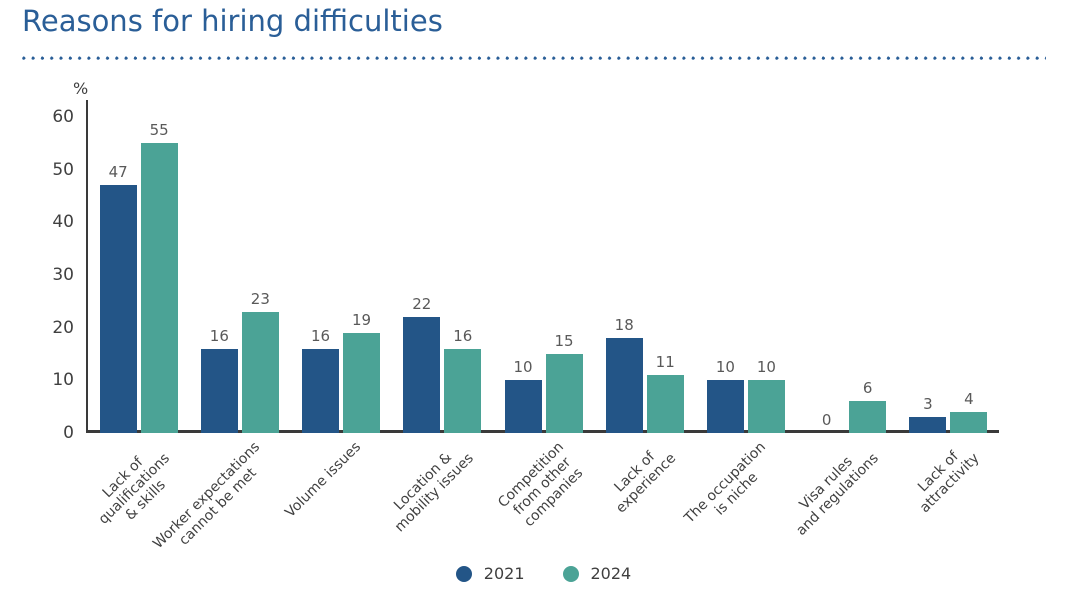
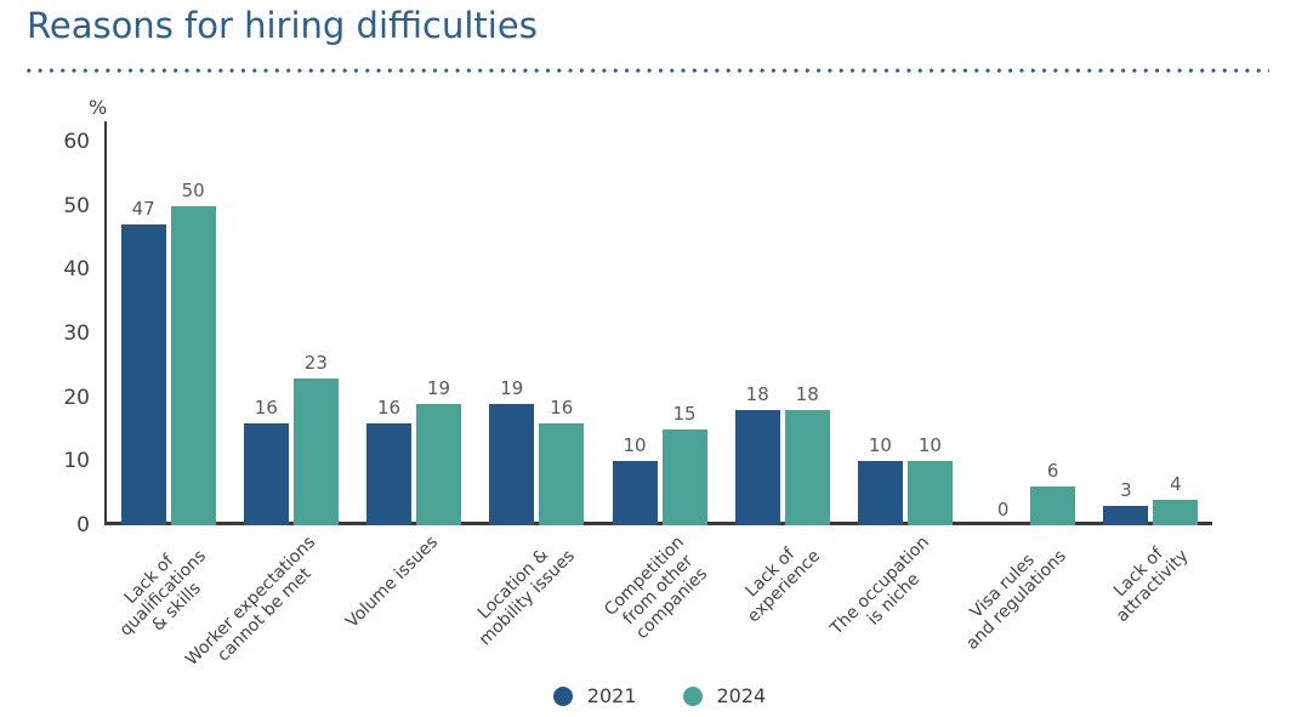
2024/Lack of qualifications & skills: 55 -> 50
2021/Location & mobility issues: 22 -> 19
2024/Lack of experience: 11 -> 18
